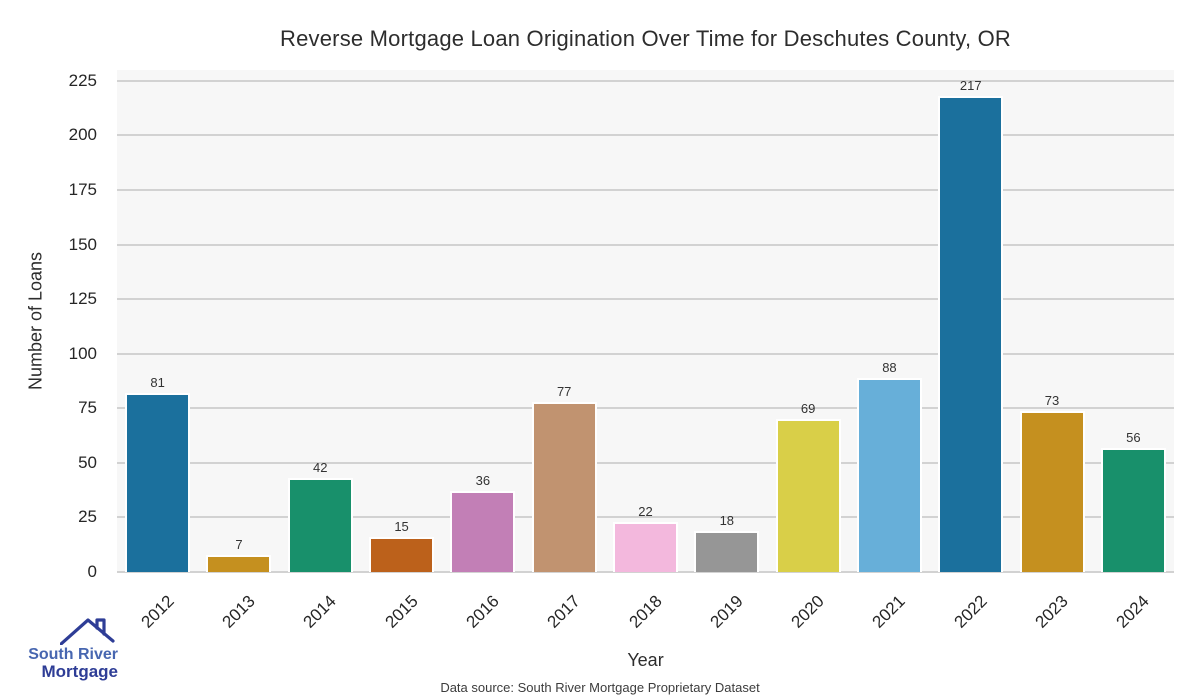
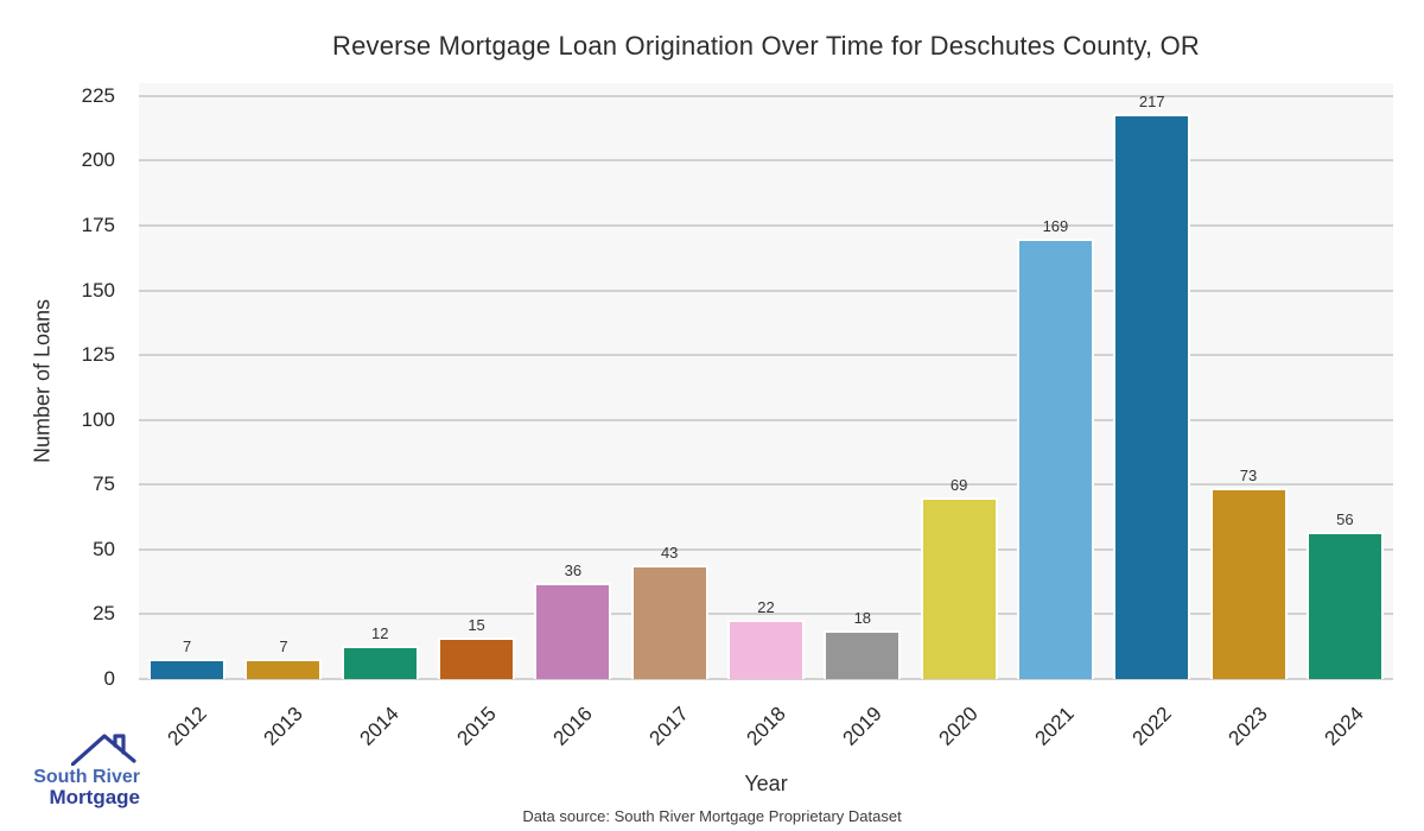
2012: 81 -> 7
2014: 42 -> 12
2017: 77 -> 43
2021: 88 -> 169
